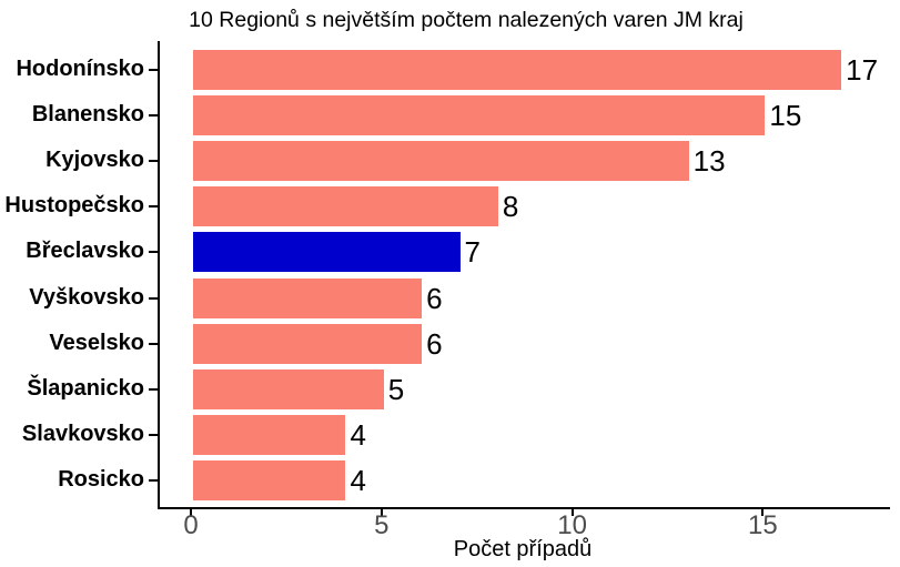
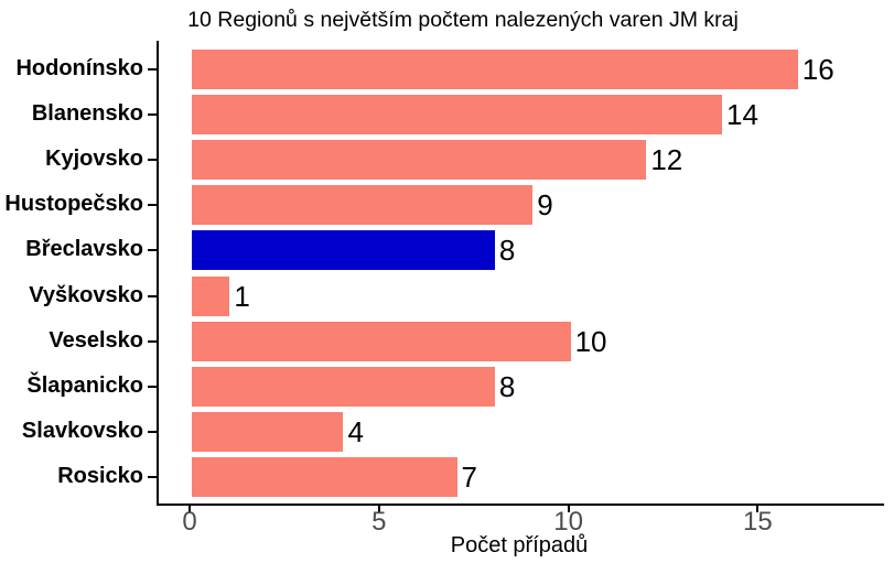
Hodonínsko: 17 -> 16
Blanensko: 15 -> 14
Kyjovsko: 13 -> 12
Hustopečsko: 8 -> 9
Břeclavsko: 7 -> 8
Vyškovsko: 6 -> 1
Veselsko: 6 -> 10
Šlapanicko: 5 -> 8
Rosicko: 4 -> 7
